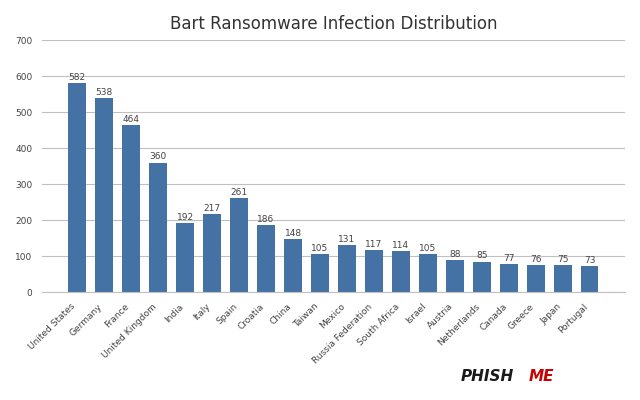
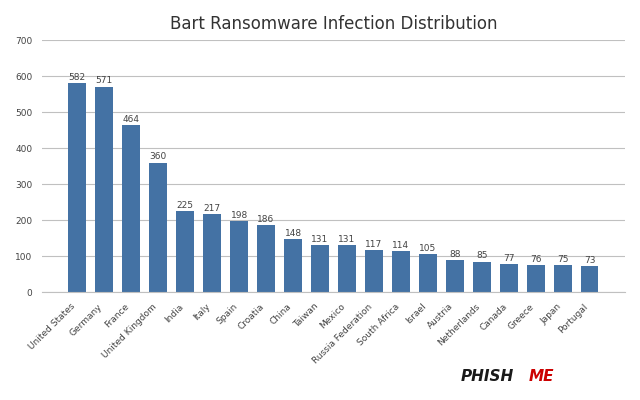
Germany: 538 -> 571
India: 192 -> 225
Spain: 261 -> 198
Taiwan: 105 -> 131
